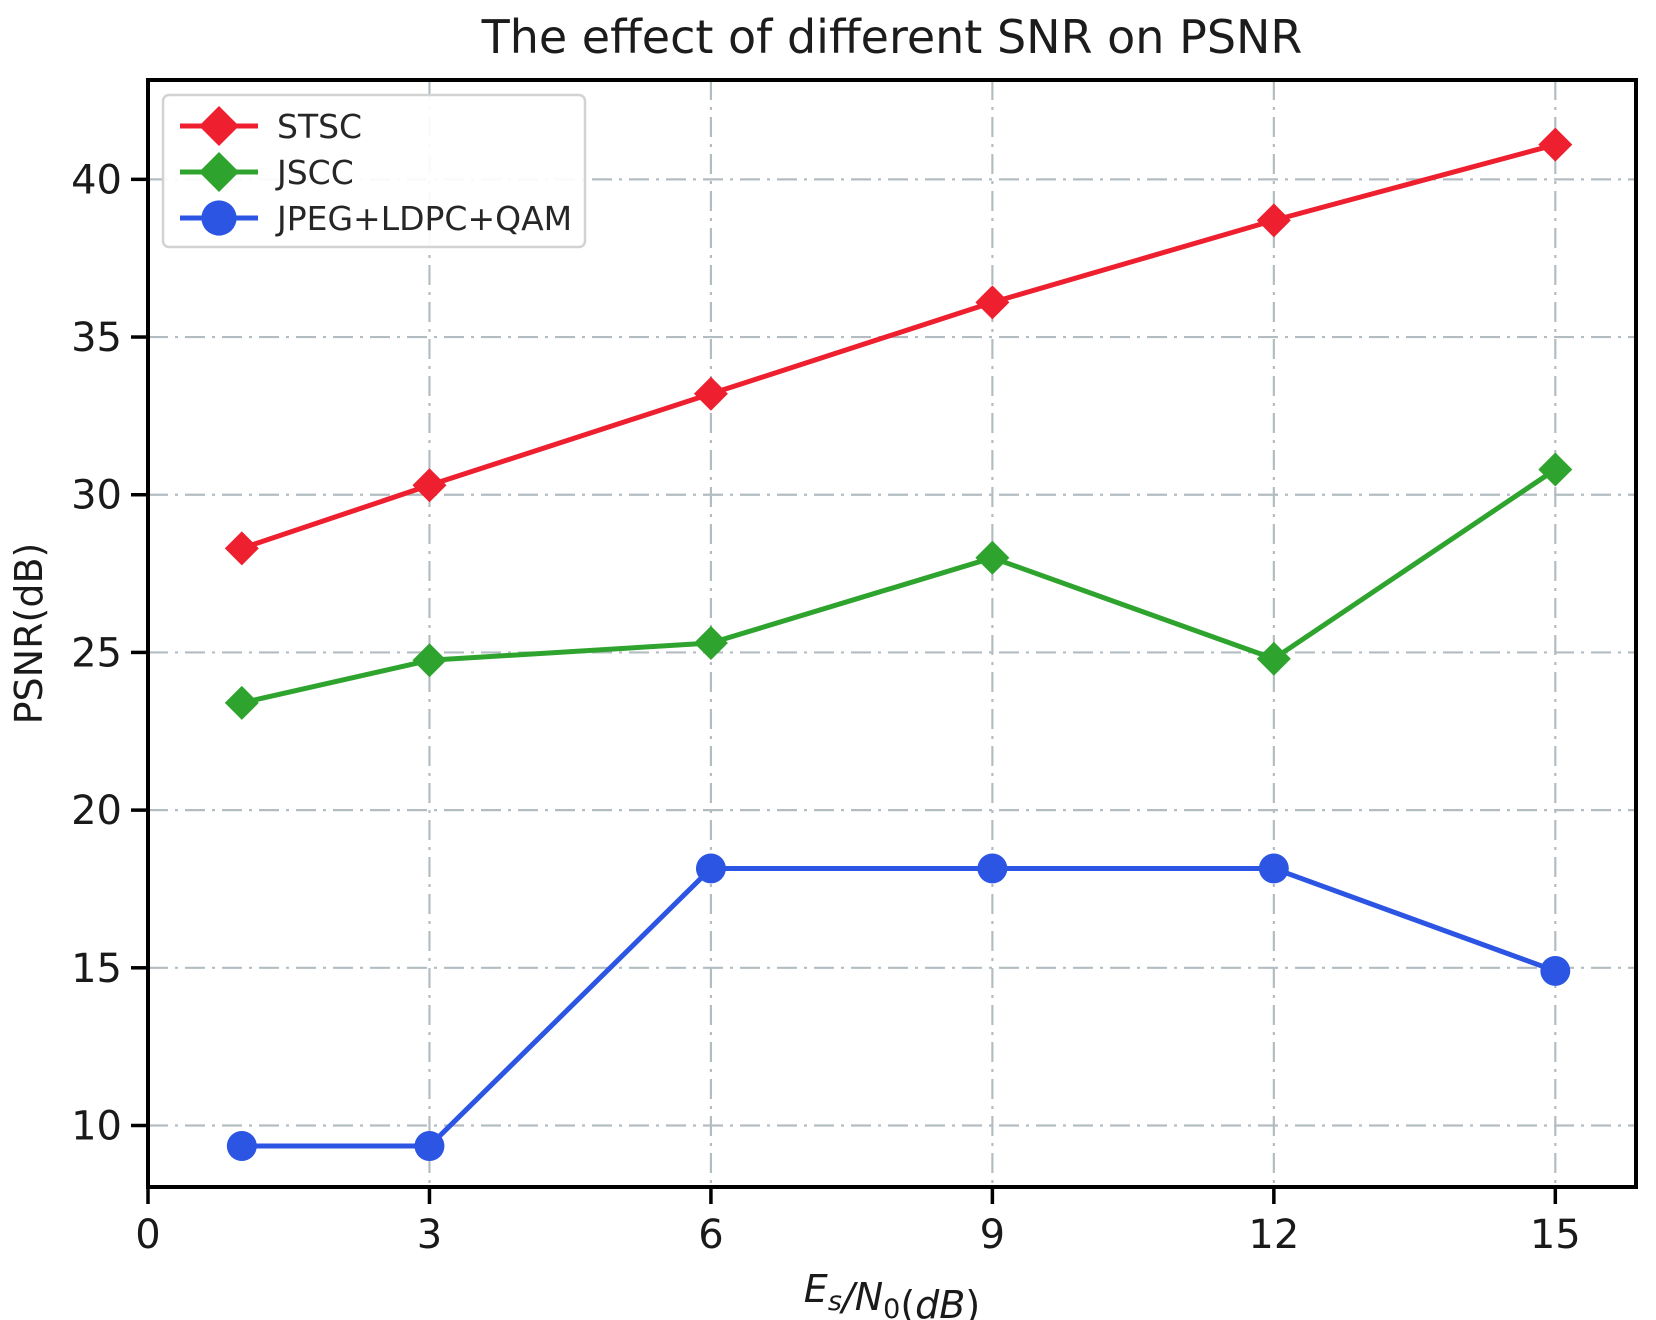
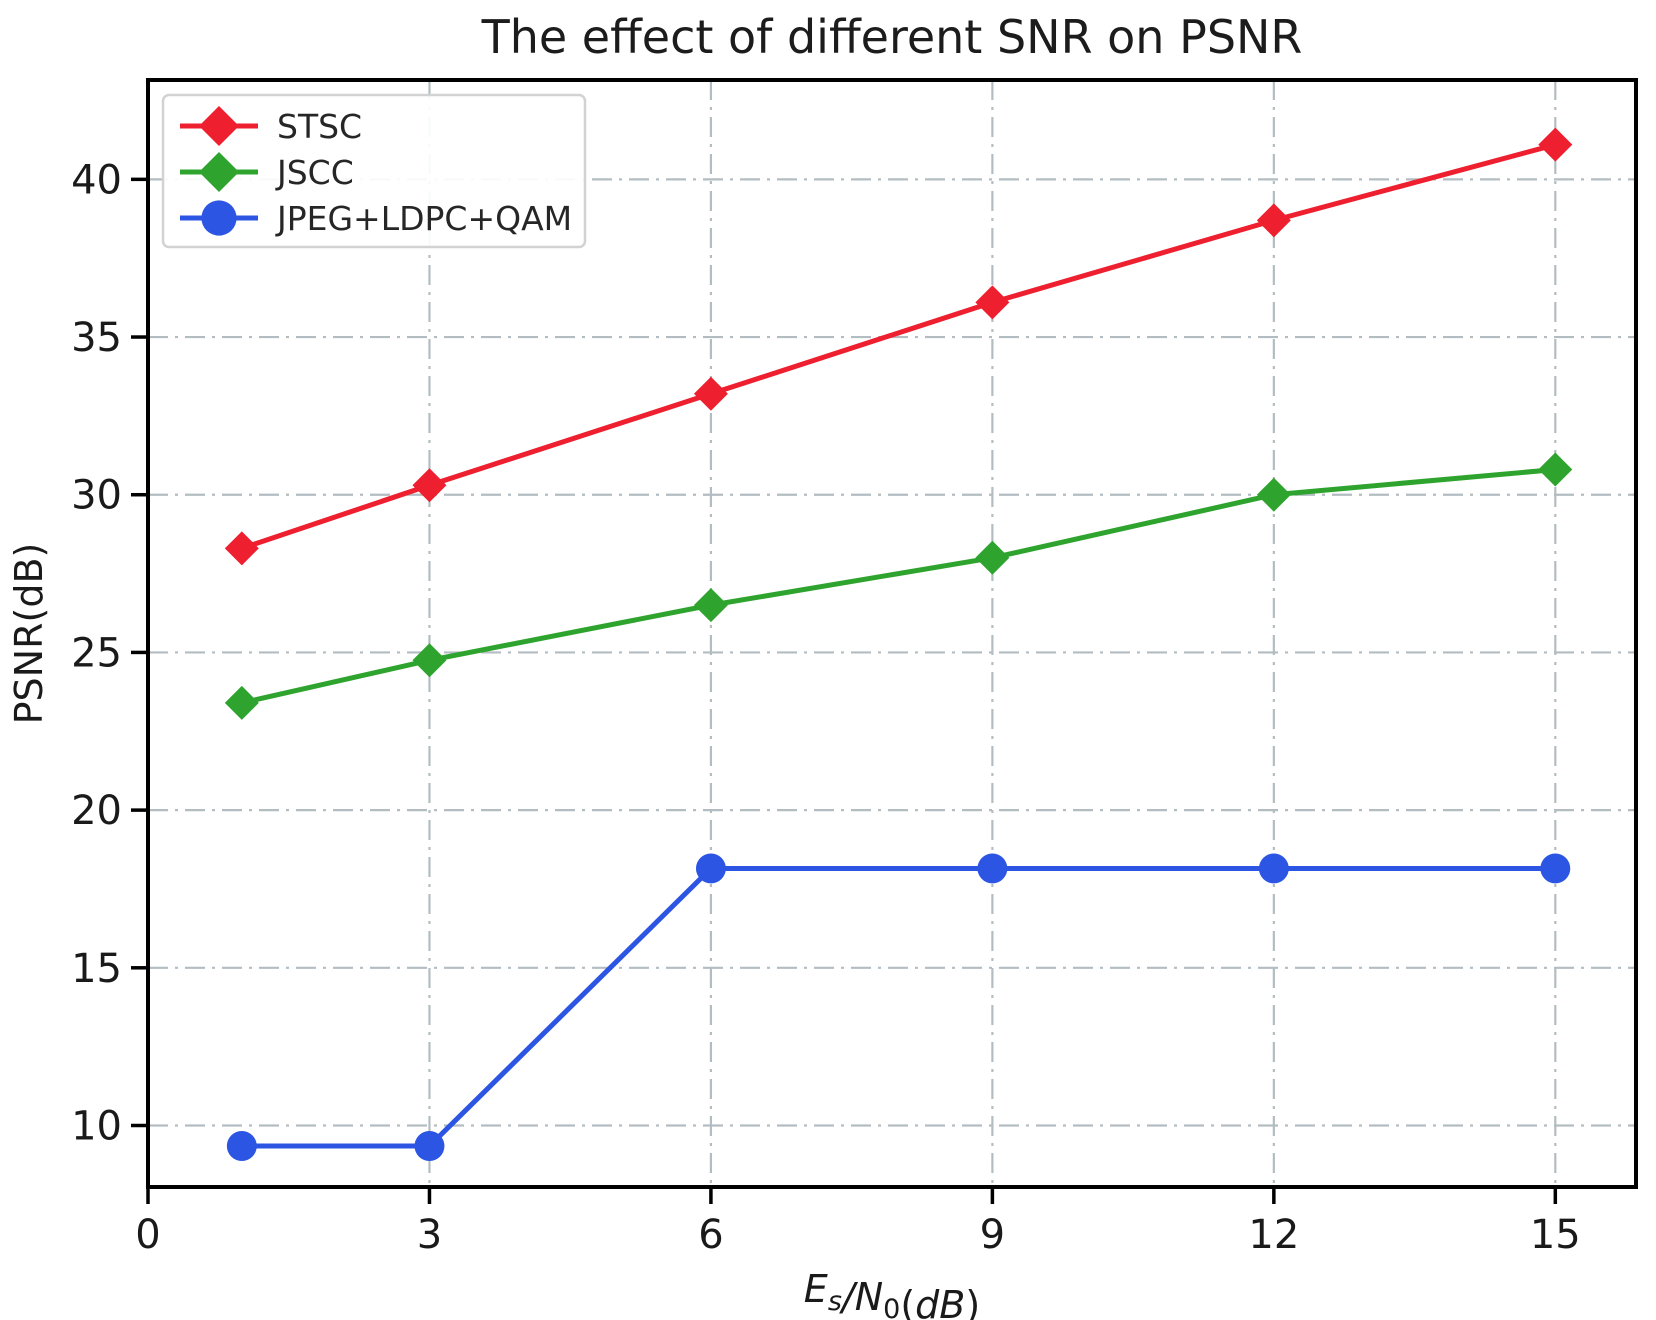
JSCC/6: 25.3 -> 26.5
JSCC/12: 24.8 -> 30.0
JPEG+LDPC+QAM/15: 14.9 -> 18.1
